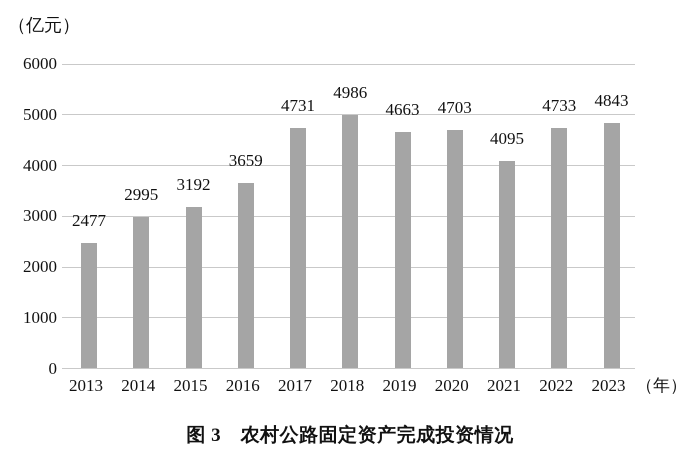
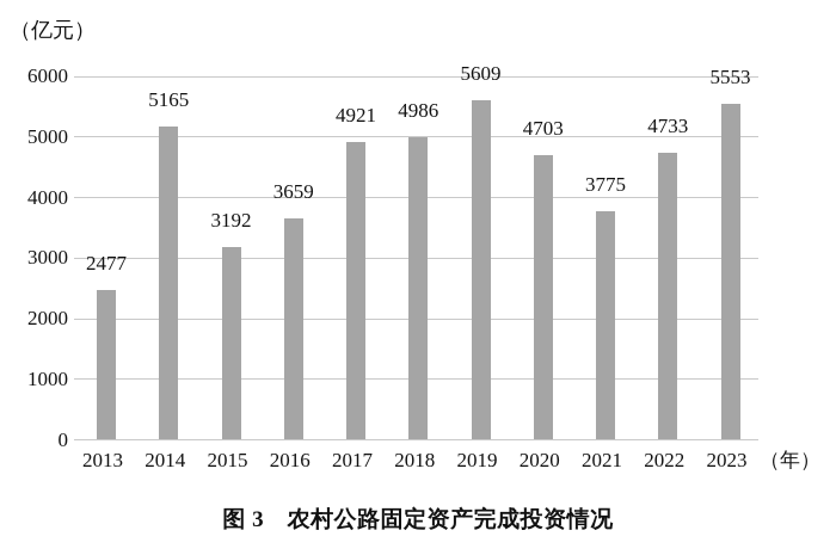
2014: 2995 -> 5165
2017: 4731 -> 4921
2019: 4663 -> 5609
2021: 4095 -> 3775
2023: 4843 -> 5553
